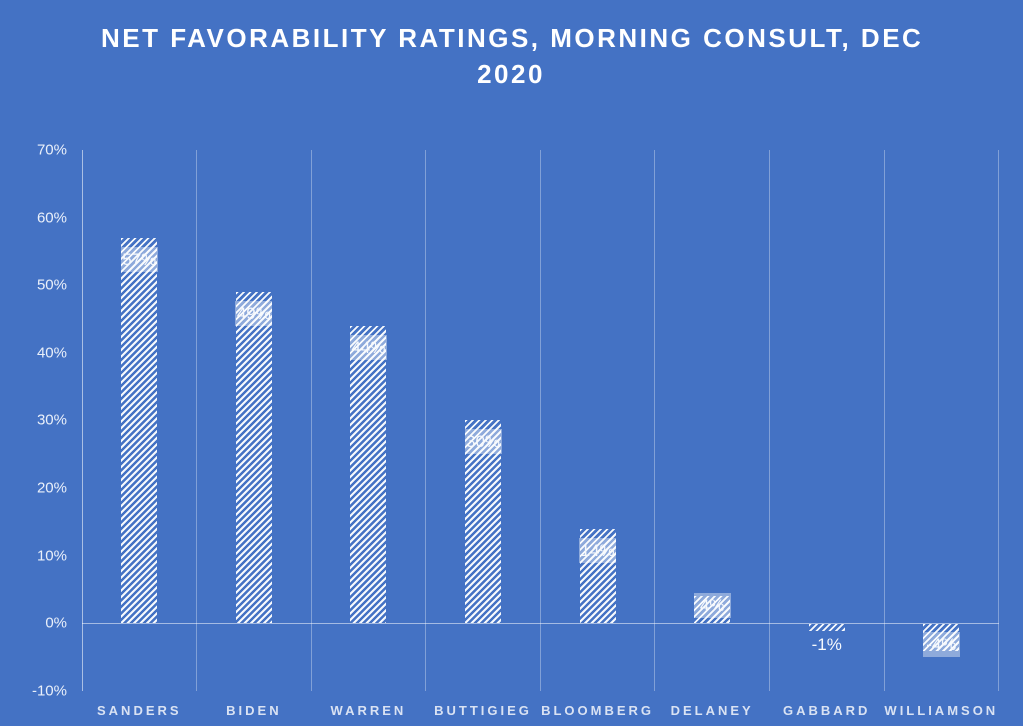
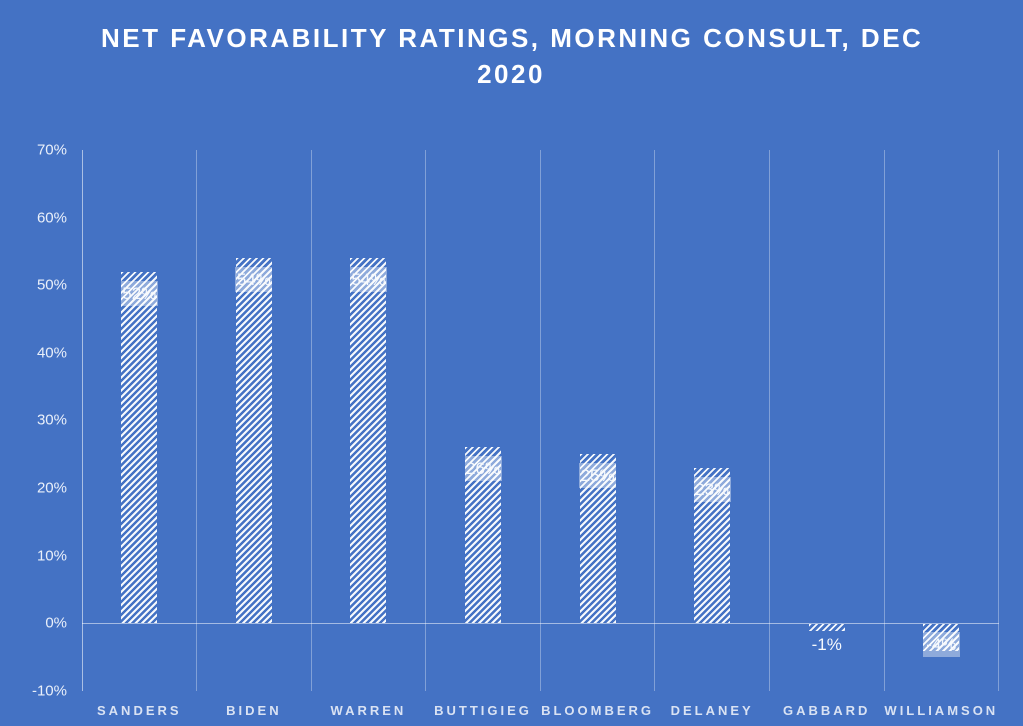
SANDERS: 57% -> 52%
BIDEN: 49% -> 54%
WARREN: 44% -> 54%
BUTTIGIEG: 30% -> 26%
BLOOMBERG: 14% -> 25%
DELANEY: 4% -> 23%
